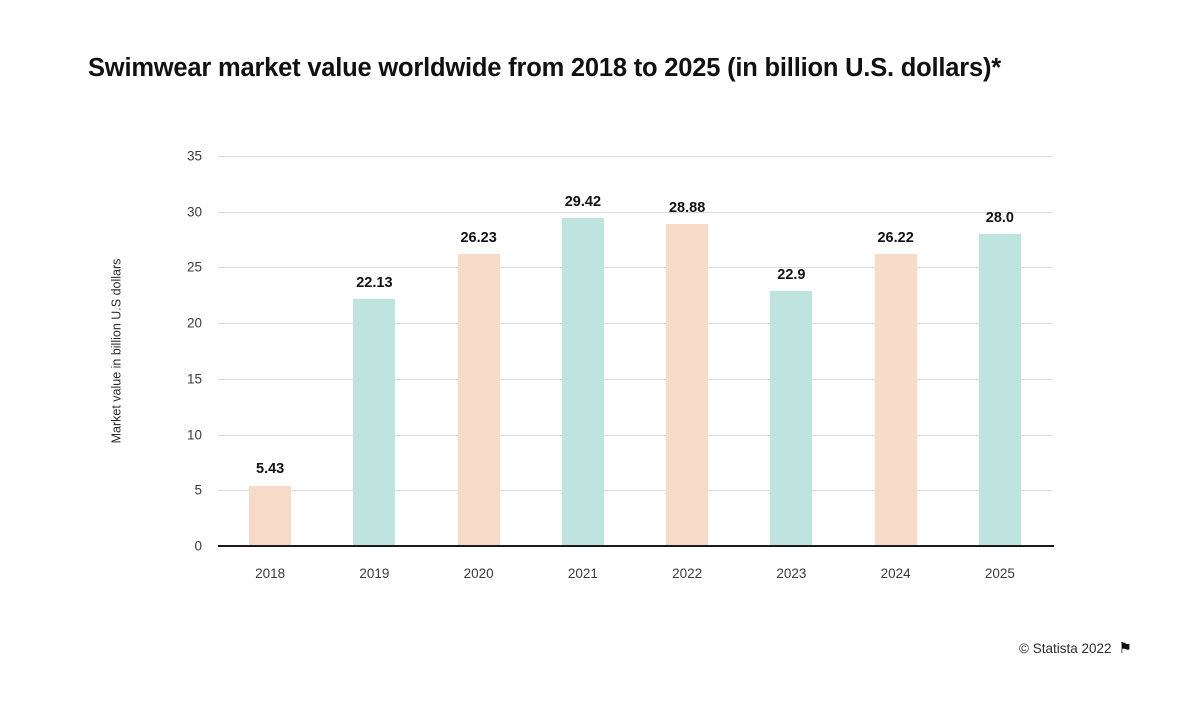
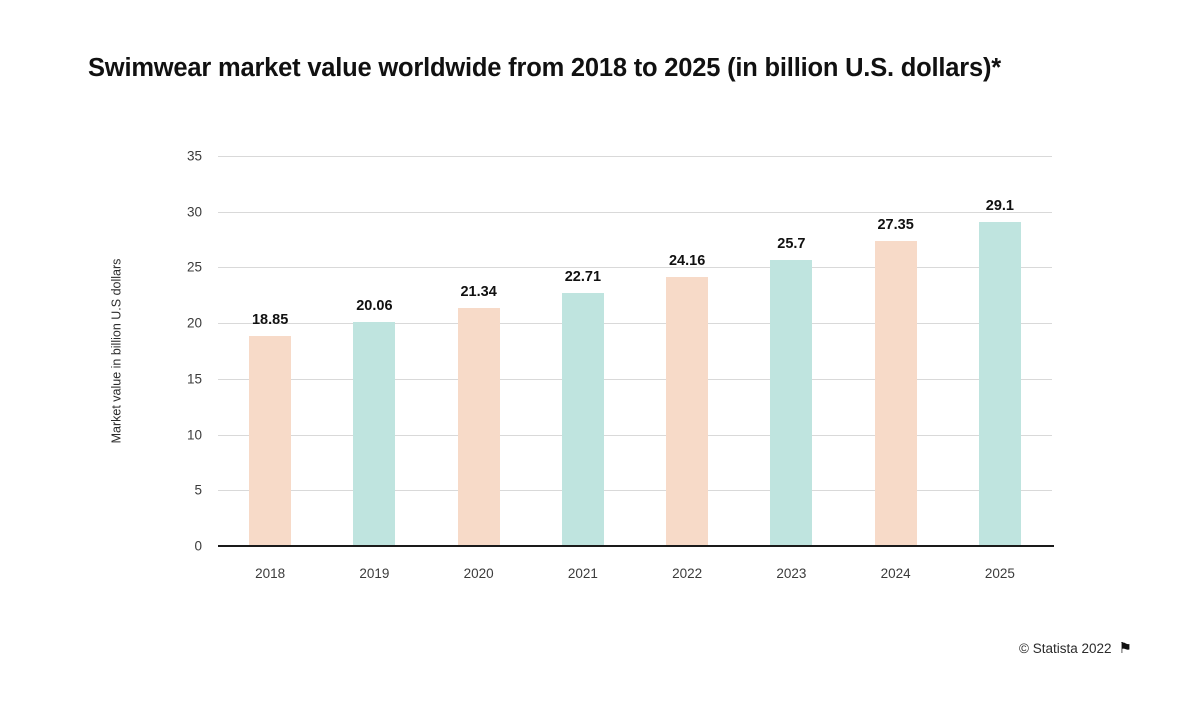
2018: 5.43 -> 18.85
2019: 22.13 -> 20.06
2020: 26.23 -> 21.34
2021: 29.42 -> 22.71
2022: 28.88 -> 24.16
2023: 22.9 -> 25.7
2024: 26.22 -> 27.35
2025: 28.0 -> 29.1
